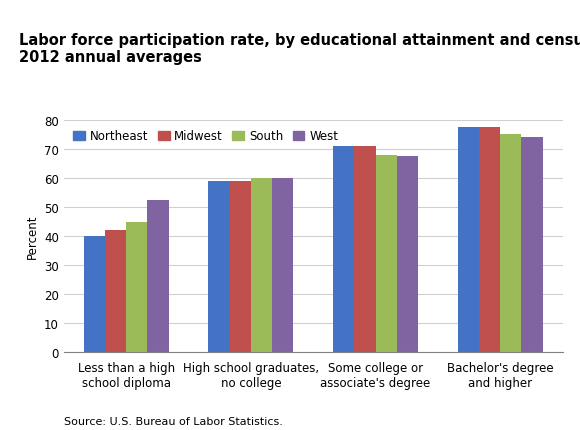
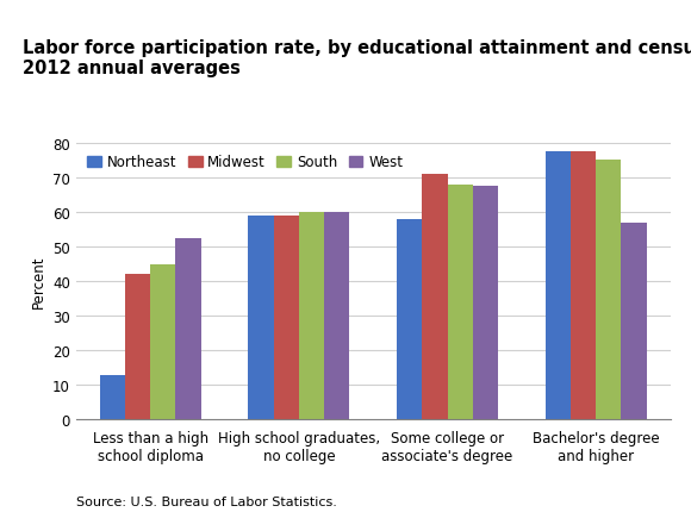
Northeast/Less than a high school diploma: 40.0 -> 13.0
Northeast/Some college or associate's degree: 71.0 -> 58.0
West/Bachelor's degree and higher: 74.0 -> 57.0
